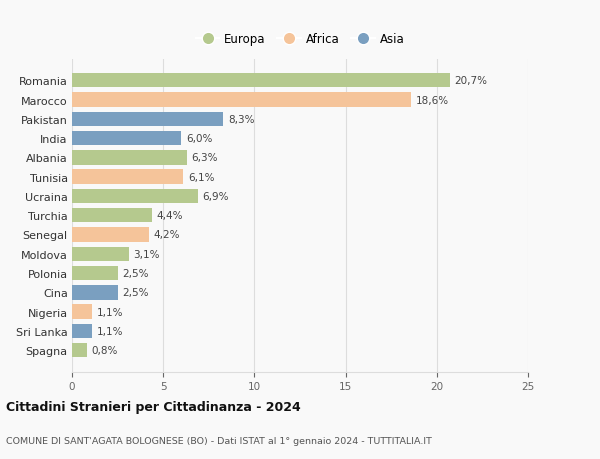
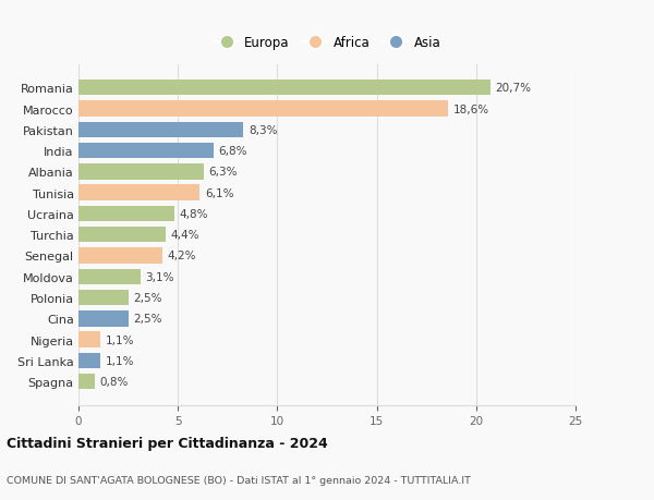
India: 6,0% -> 6,8%
Ucraina: 6,9% -> 4,8%
